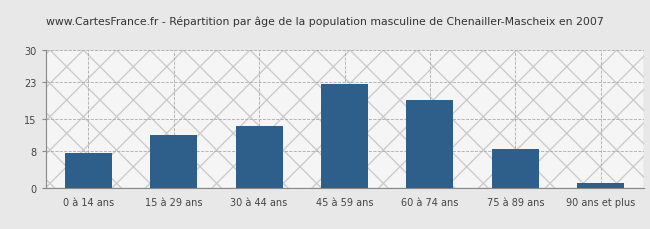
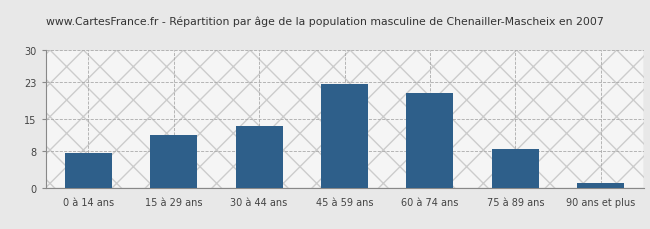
60 à 74 ans: 19.0 -> 20.5
